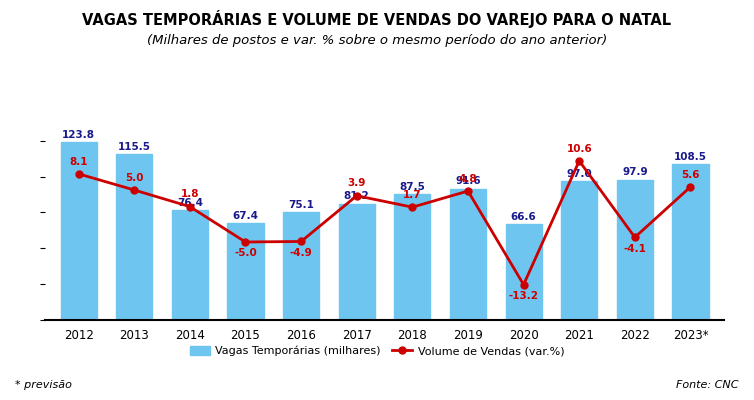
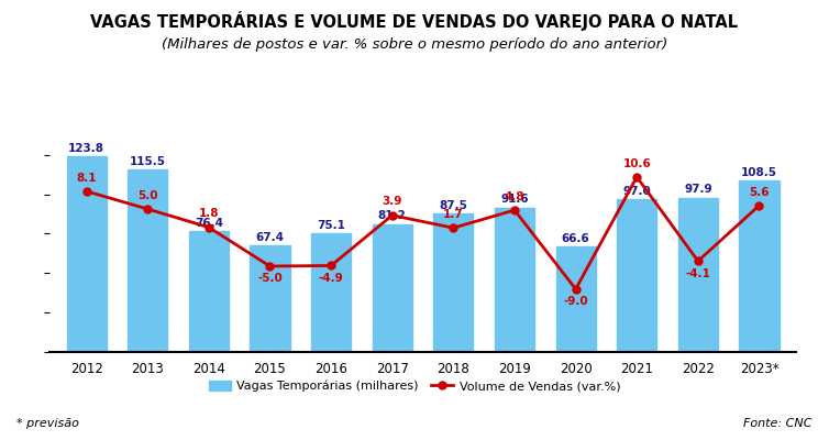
Volume de Vendas (var.%)/2020: -13.2 -> -9.0
